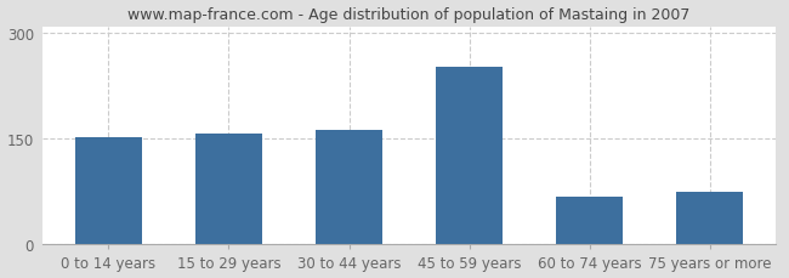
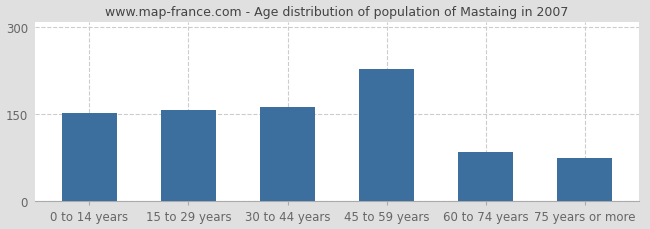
45 to 59 years: 252 -> 228
60 to 74 years: 68 -> 85
